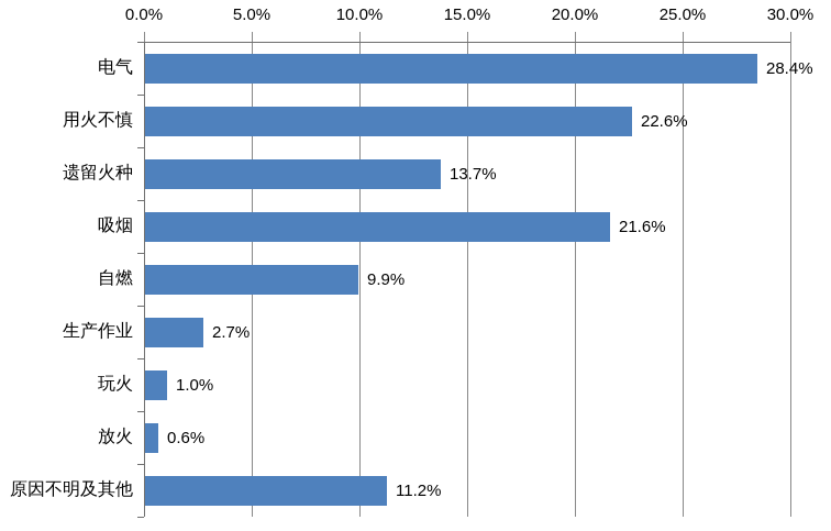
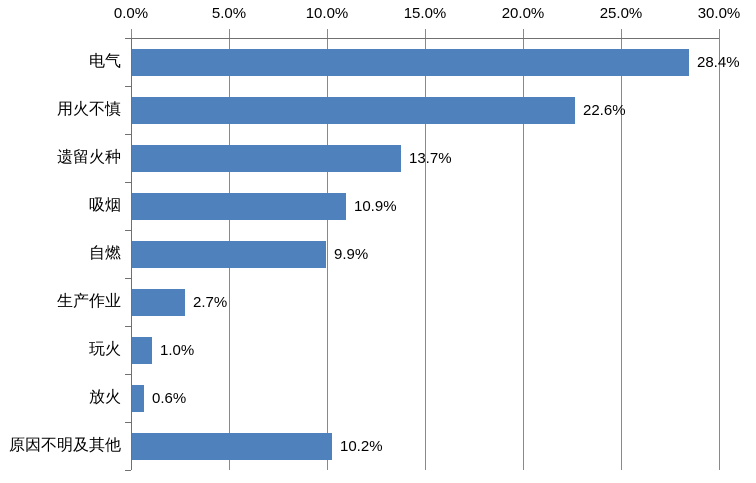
吸烟: 21.6% -> 10.9%
原因不明及其他: 11.2% -> 10.2%
